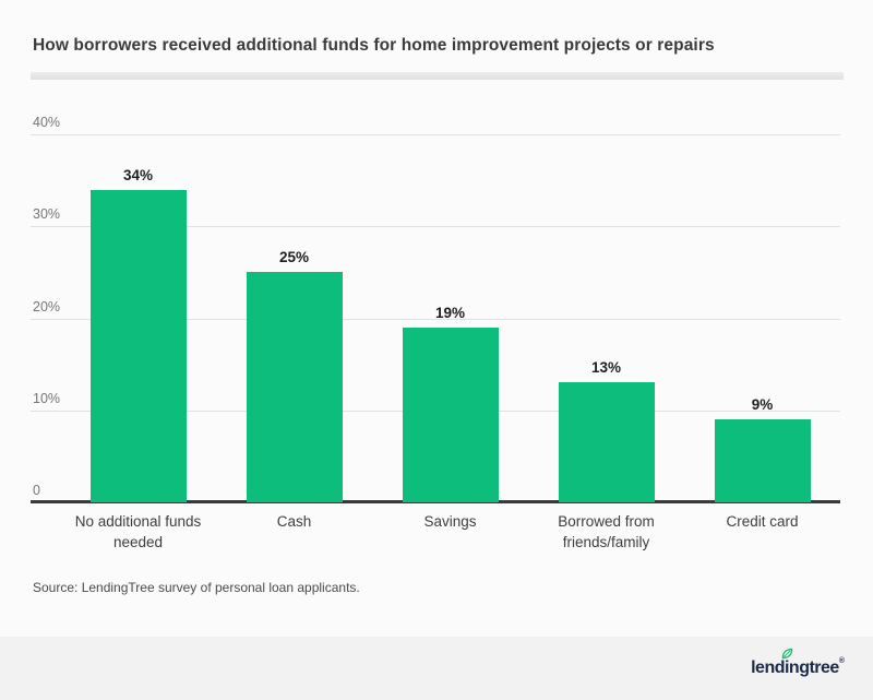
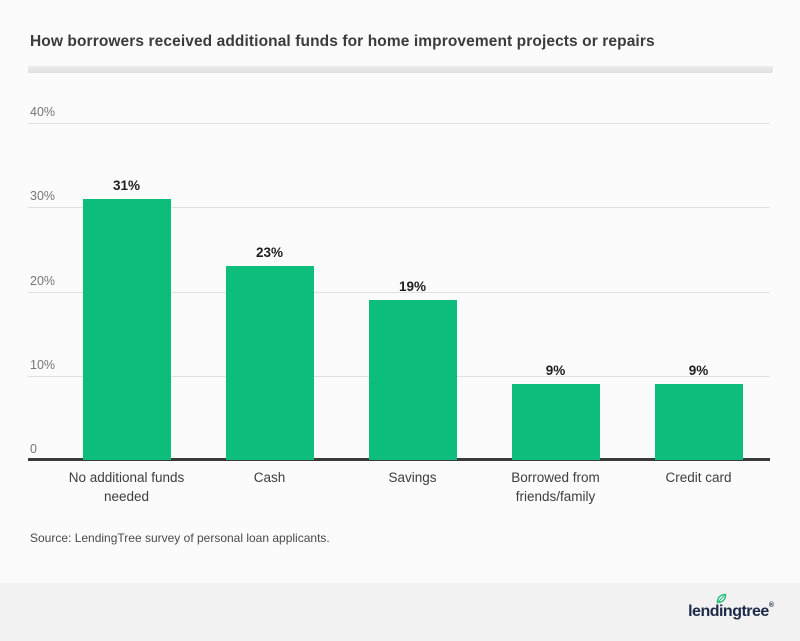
No additional funds needed: 34% -> 31%
Cash: 25% -> 23%
Borrowed from friends/family: 13% -> 9%
